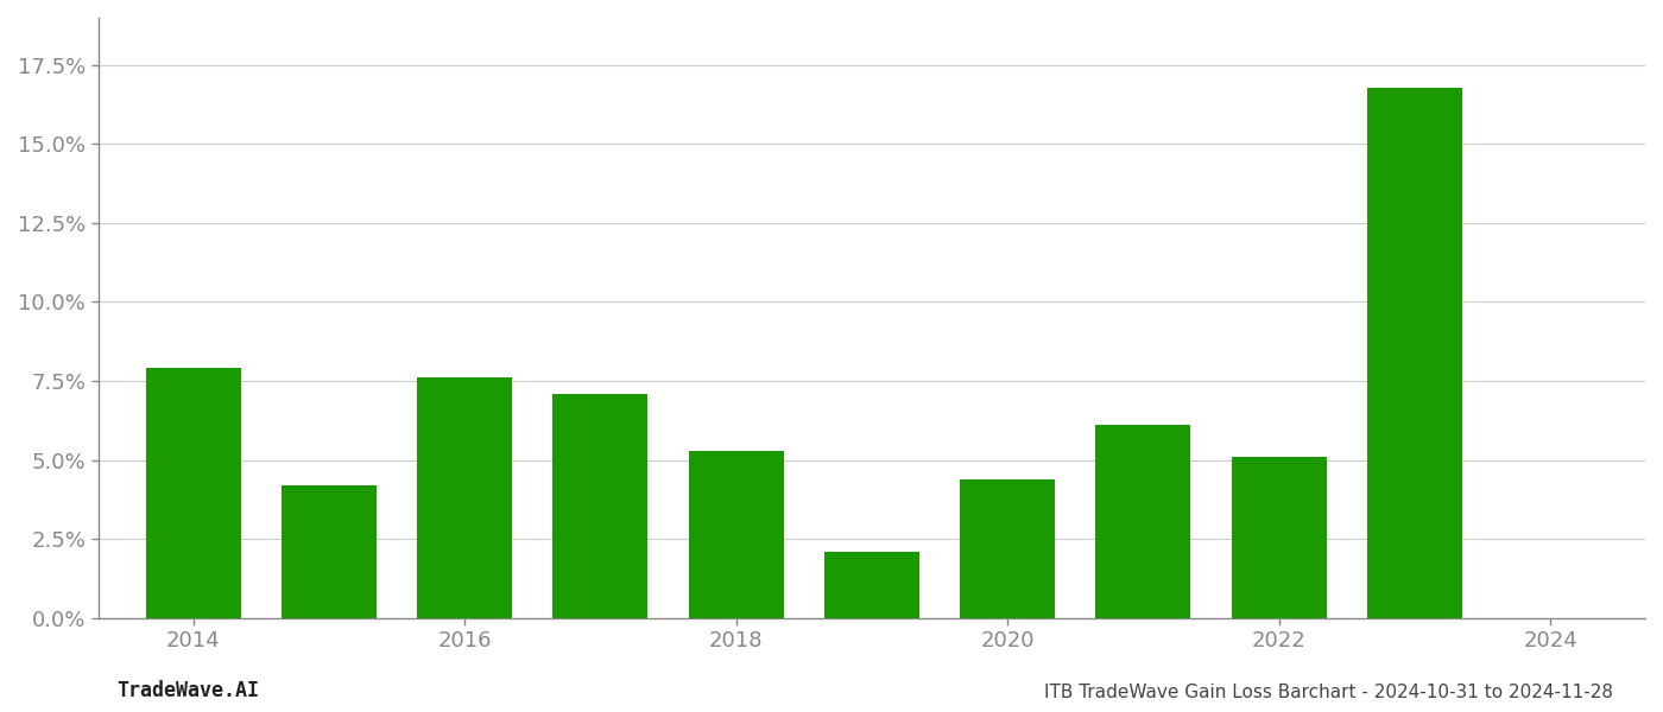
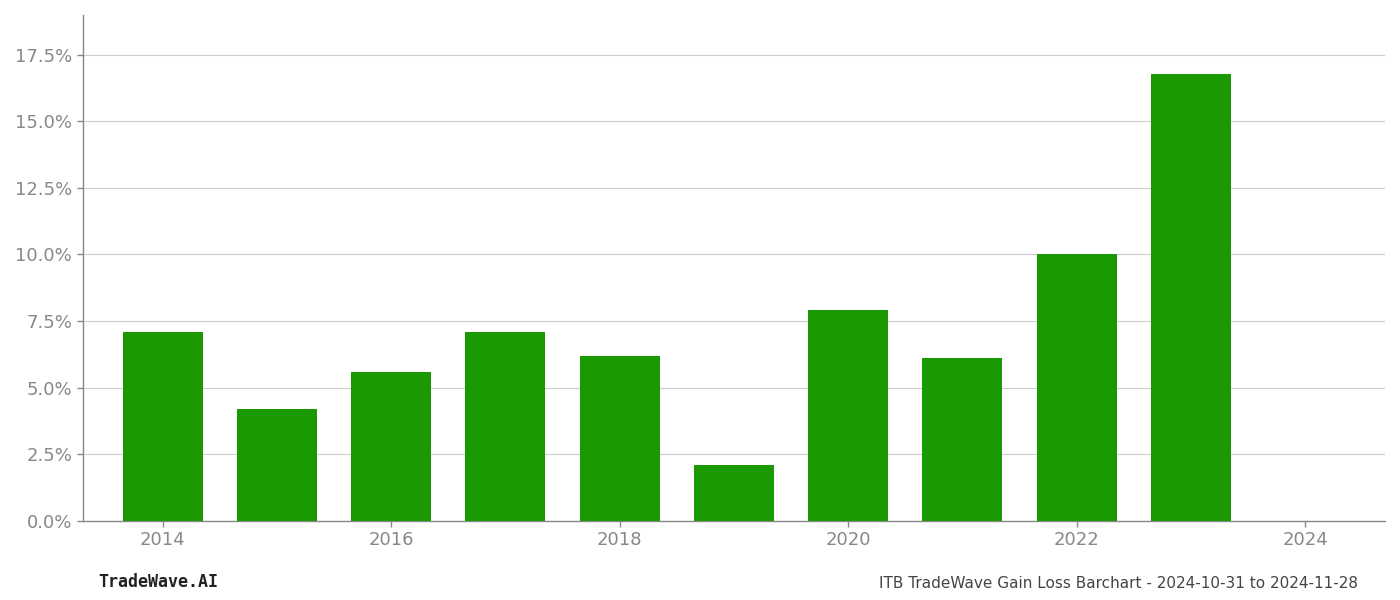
2014: 7.9% -> 7.1%
2016: 7.6% -> 5.6%
2018: 5.3% -> 6.2%
2020: 4.4% -> 7.9%
2022: 5.1% -> 10.0%
